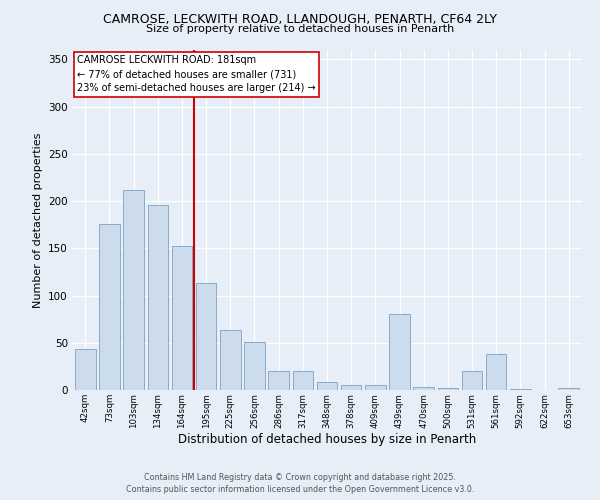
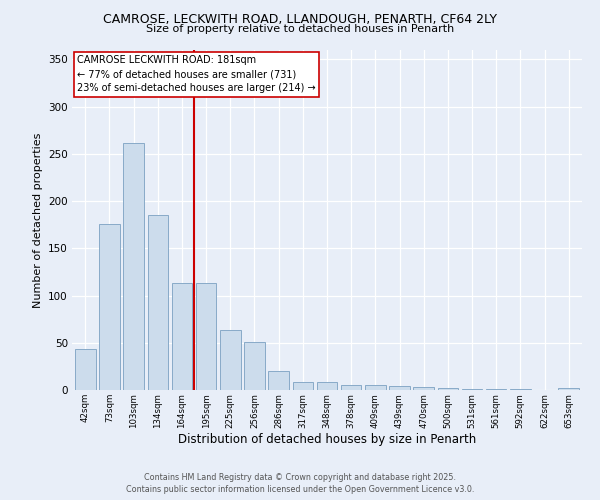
103sqm: 212 -> 262
134sqm: 196 -> 185
164sqm: 152 -> 113
317sqm: 20 -> 8
439sqm: 80 -> 4
531sqm: 20 -> 1
561sqm: 38 -> 1
